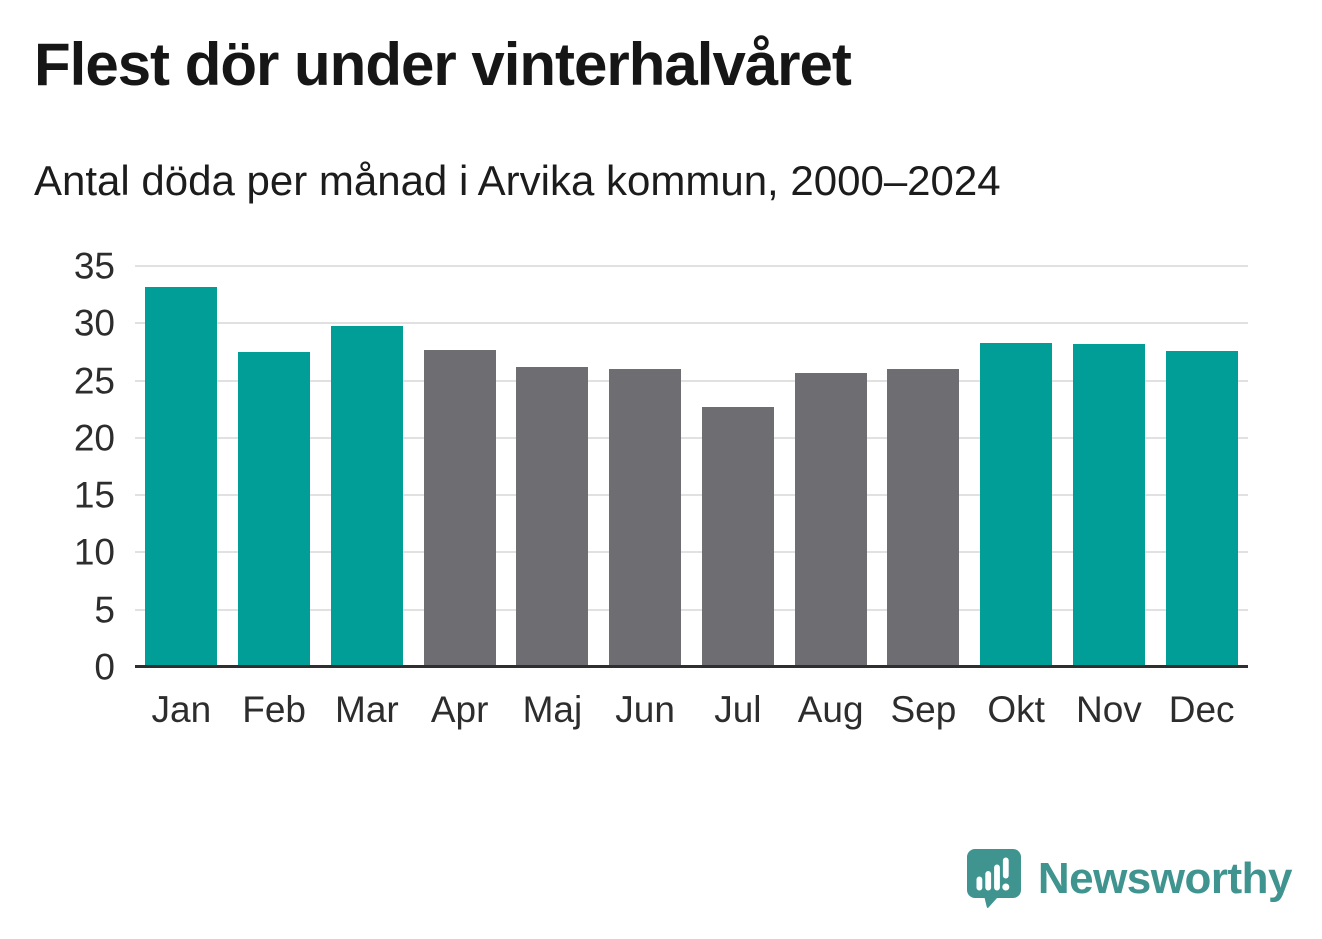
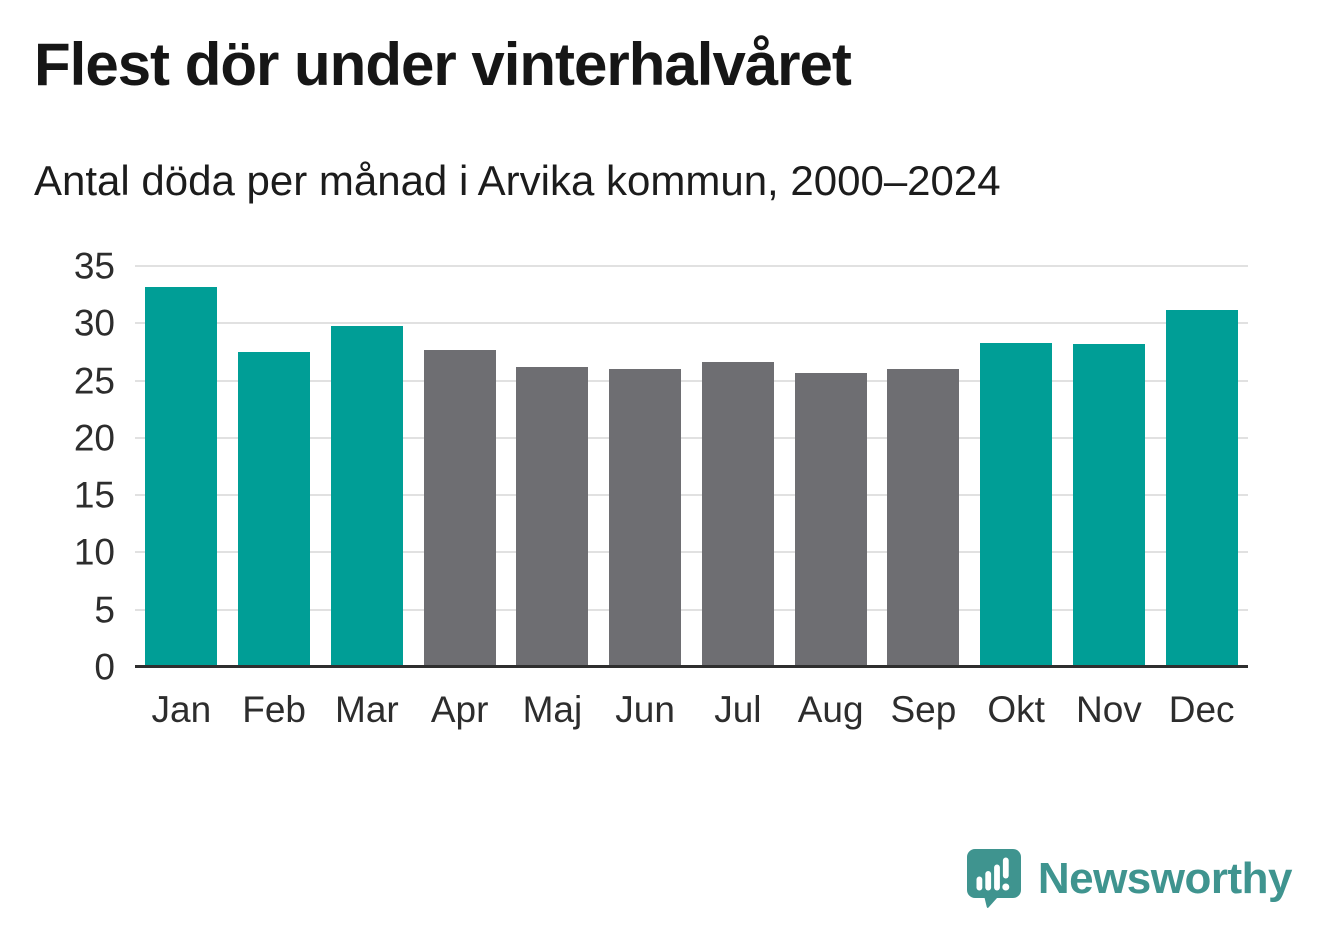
Jul: 22.7 -> 26.6
Dec: 27.6 -> 31.2
